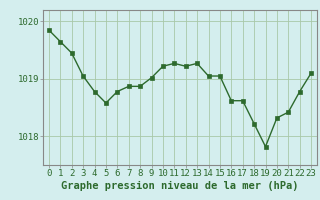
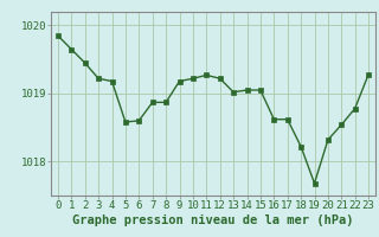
3: 1019.05 -> 1019.22
4: 1018.78 -> 1019.18
6: 1018.78 -> 1018.60
9: 1019.02 -> 1019.18
13: 1019.27 -> 1019.02
19: 1017.82 -> 1017.68
21: 1018.42 -> 1018.54
23: 1019.10 -> 1019.28
